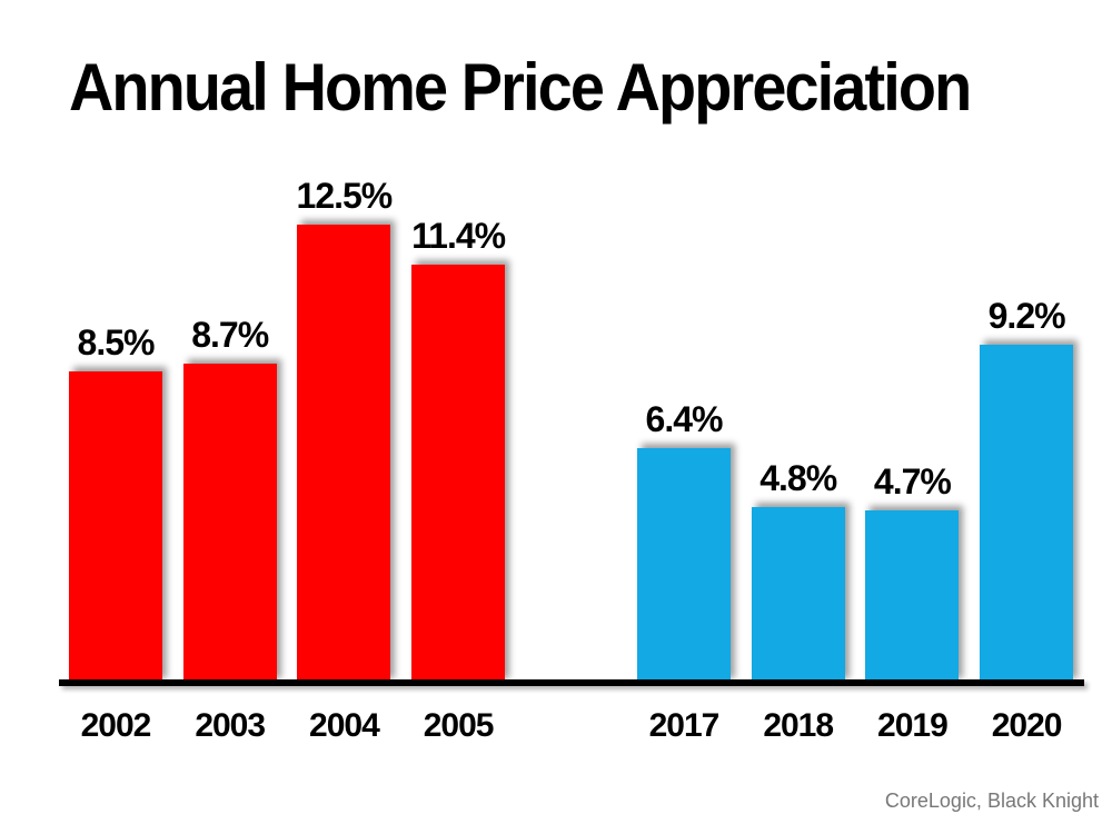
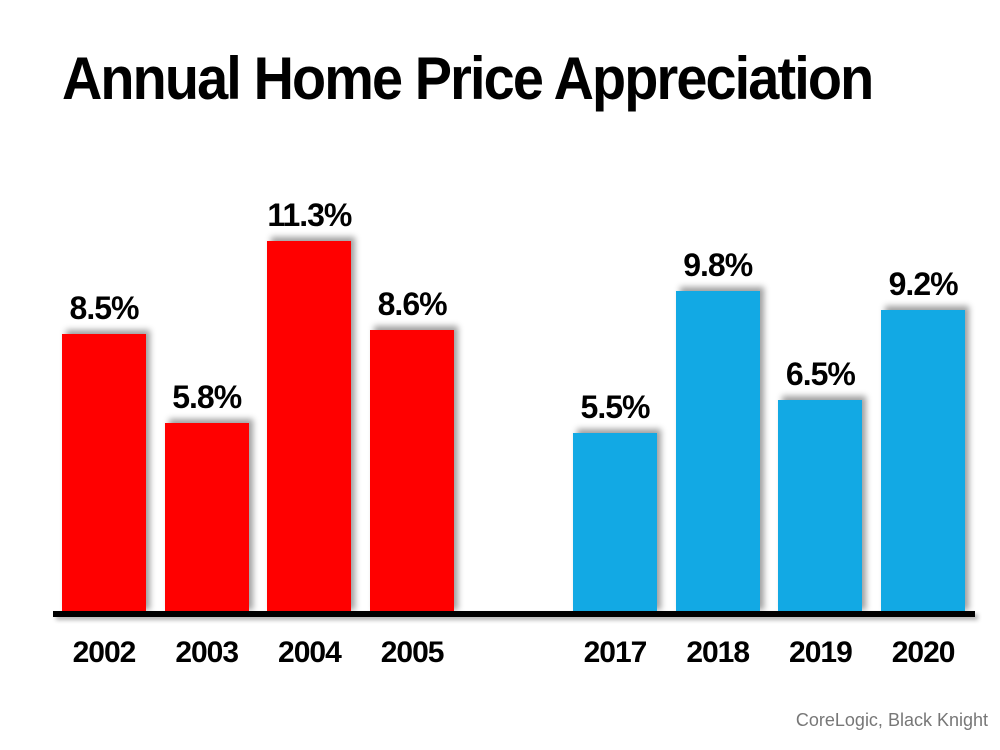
2003: 8.7% -> 5.8%
2004: 12.5% -> 11.3%
2005: 11.4% -> 8.6%
2017: 6.4% -> 5.5%
2018: 4.8% -> 9.8%
2019: 4.7% -> 6.5%
